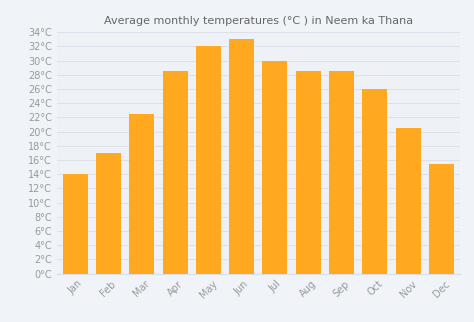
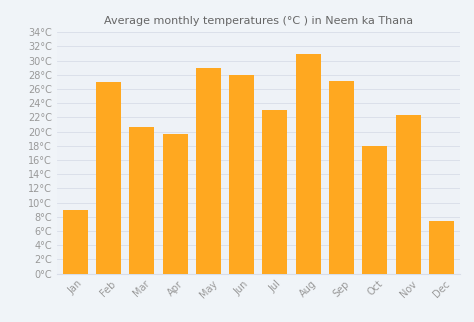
Jan: 14.0°C -> 9.0°C
Feb: 17.0°C -> 27.0°C
Mar: 22.5°C -> 20.6°C
Apr: 28.5°C -> 19.6°C
May: 32.0°C -> 29.0°C
Jun: 33.0°C -> 28.0°C
Jul: 30.0°C -> 23.0°C
Aug: 28.5°C -> 31.0°C
Sep: 28.5°C -> 27.2°C
Oct: 26.0°C -> 18.0°C
Nov: 20.5°C -> 22.4°C
Dec: 15.5°C -> 7.4°C
